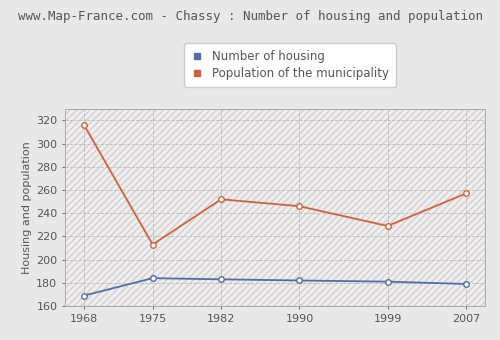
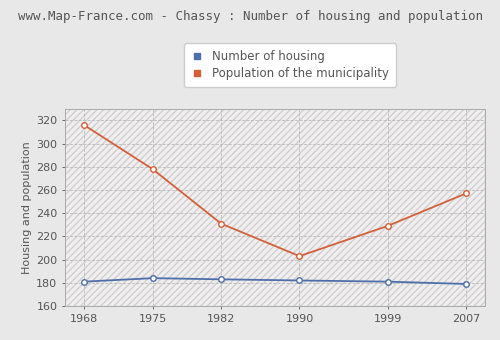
Number of housing/1968: 169 -> 181
Population of the municipality/1975: 213 -> 278
Population of the municipality/1982: 252 -> 231
Population of the municipality/1990: 246 -> 203
